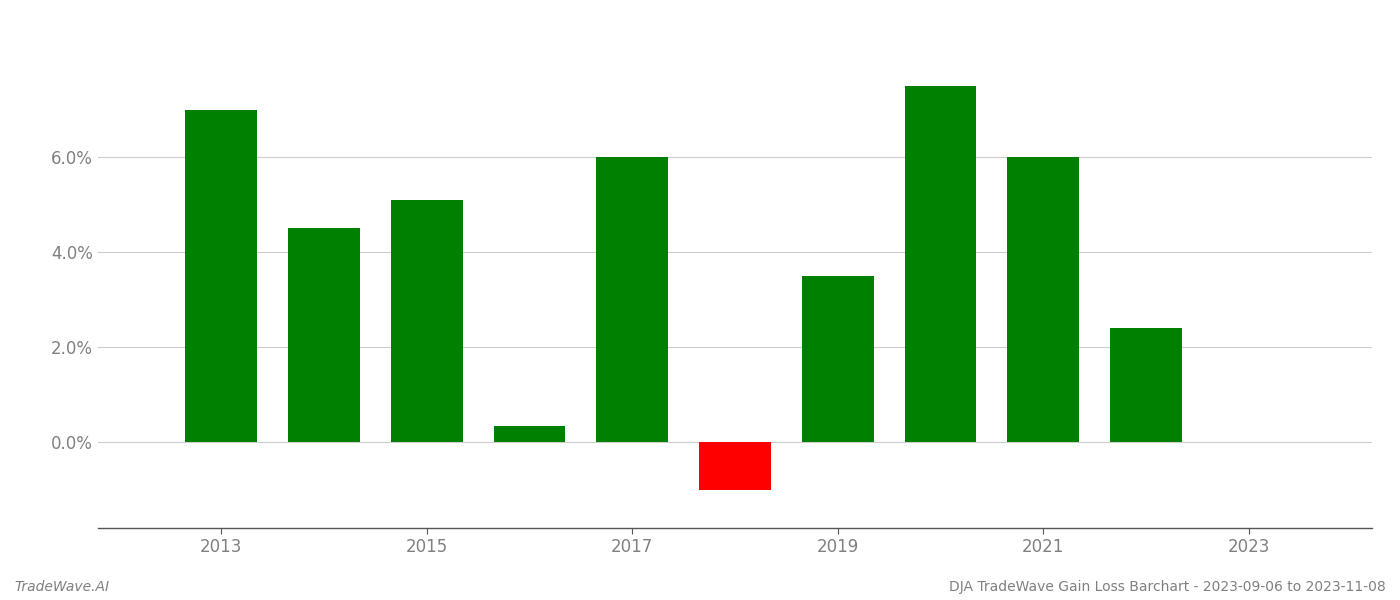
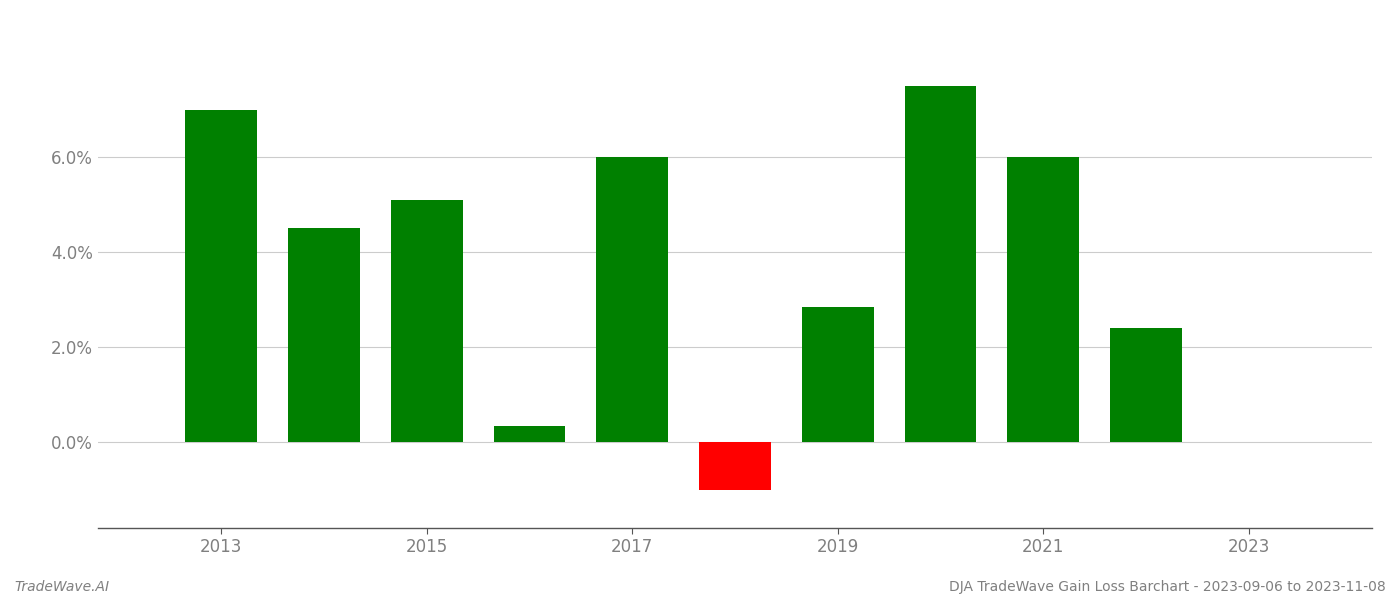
2019: 3.50% -> 2.85%
